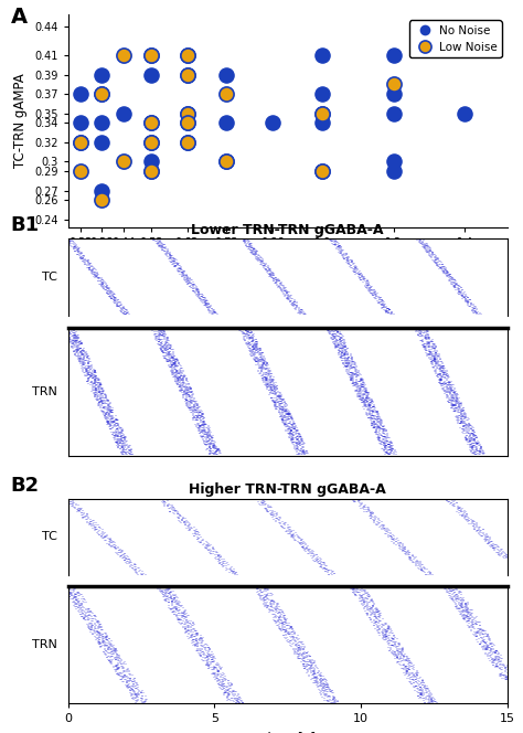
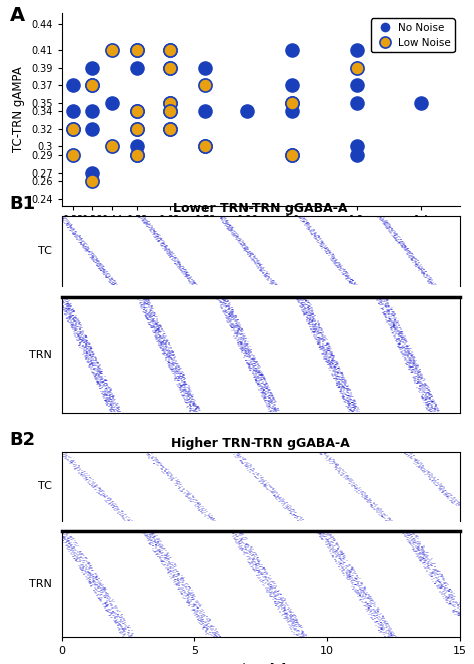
Low Noise/1.2: 0.38 -> 0.39
